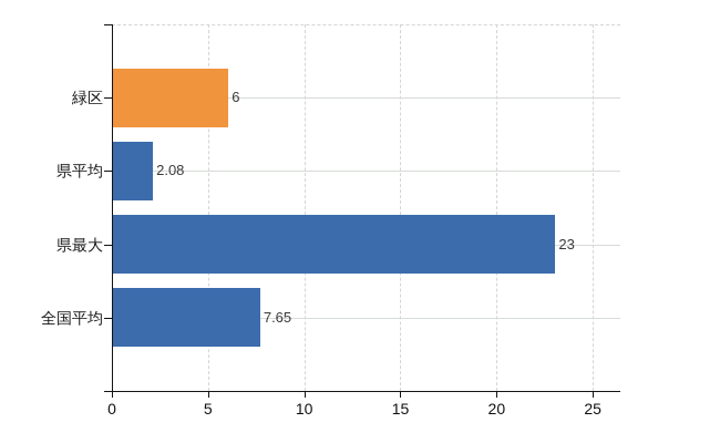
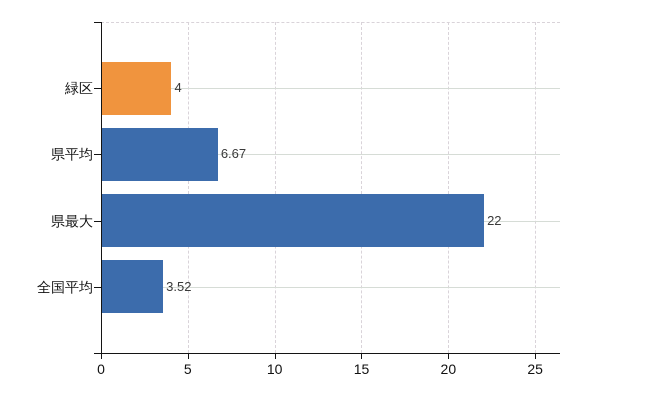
緑区: 6 -> 4
県平均: 2.08 -> 6.67
県最大: 23 -> 22
全国平均: 7.65 -> 3.52
